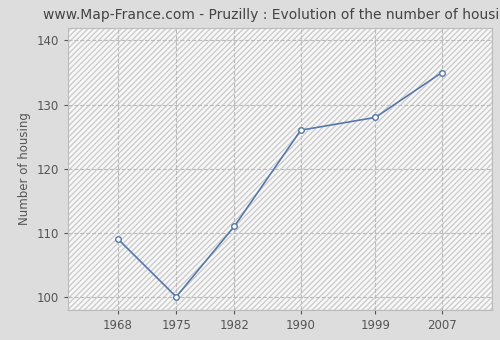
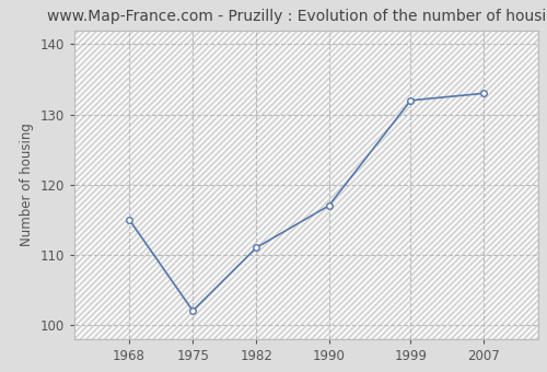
1968: 109 -> 115
1975: 100 -> 102
1990: 126 -> 117
1999: 128 -> 132
2007: 135 -> 133
